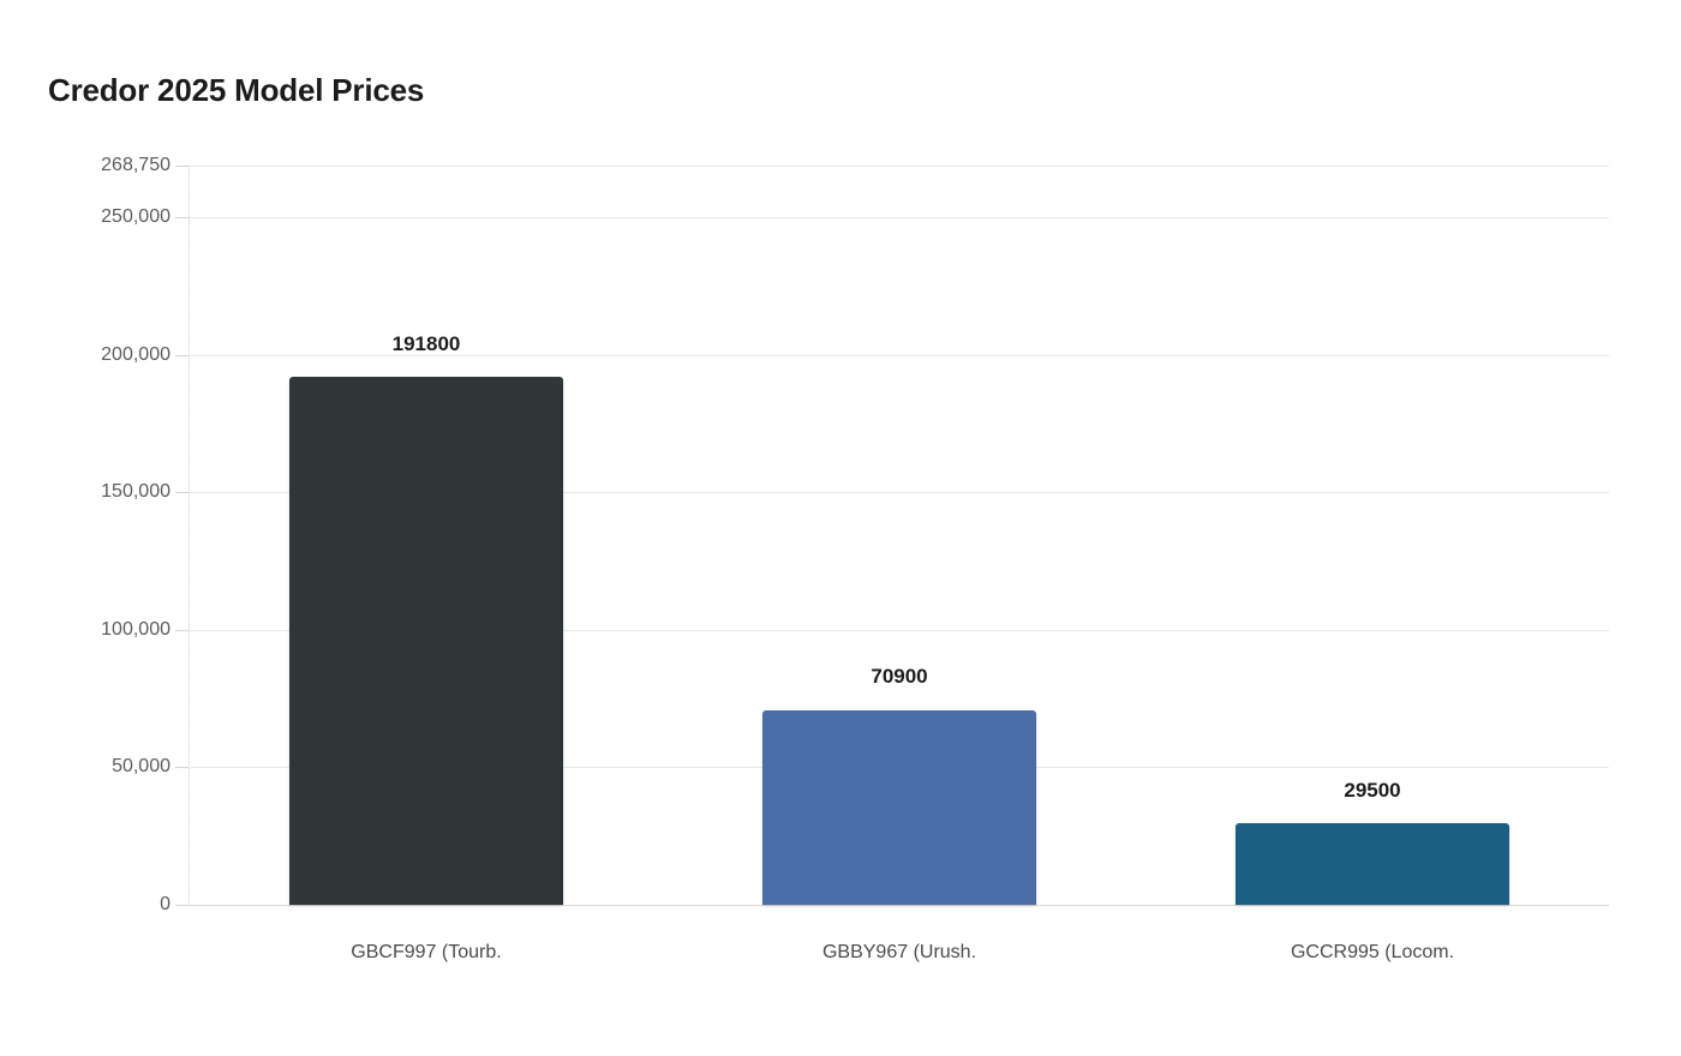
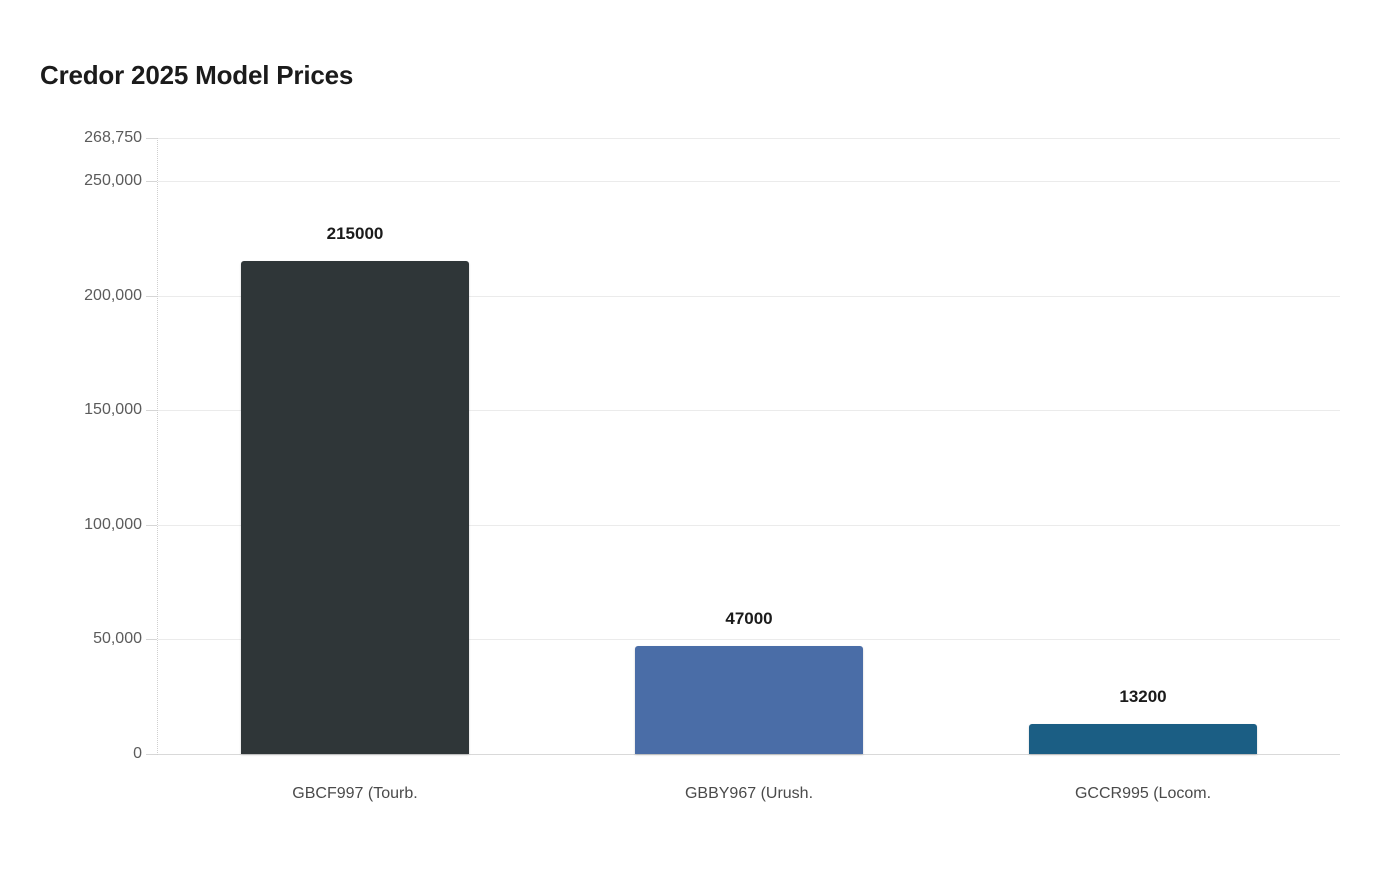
GBCF997 (Tourb.: 191800 -> 215000
GBBY967 (Urush.: 70900 -> 47000
GCCR995 (Locom.: 29500 -> 13200
